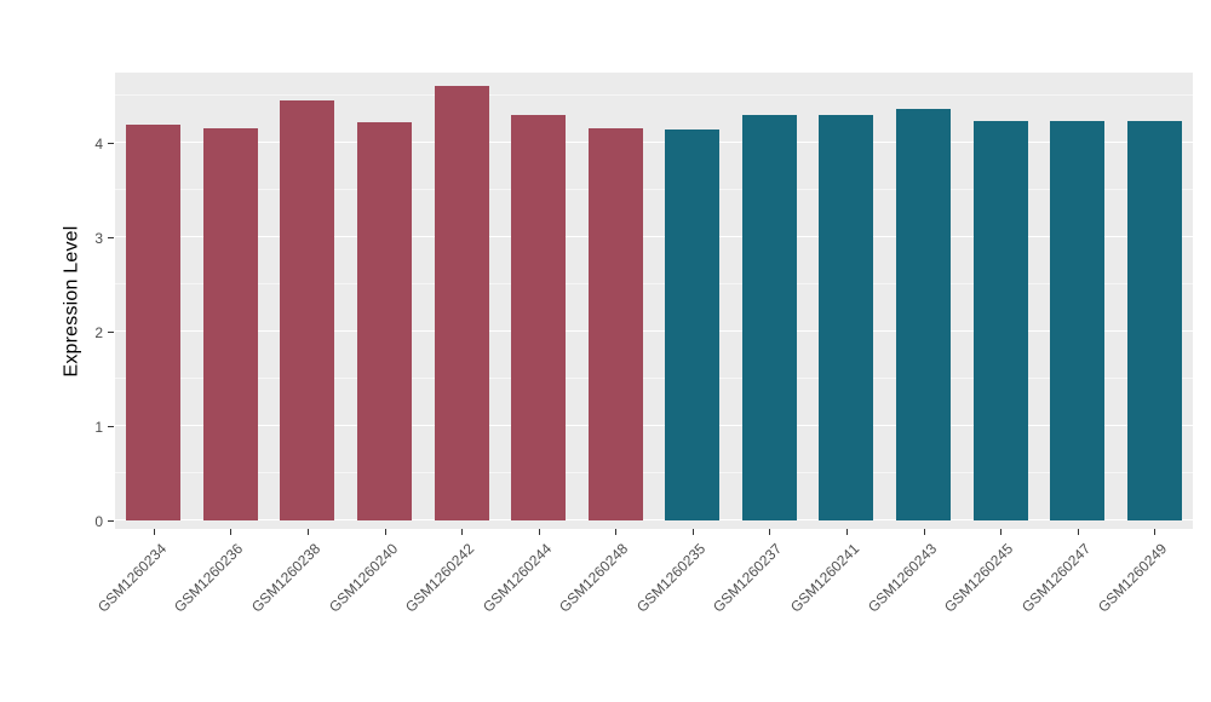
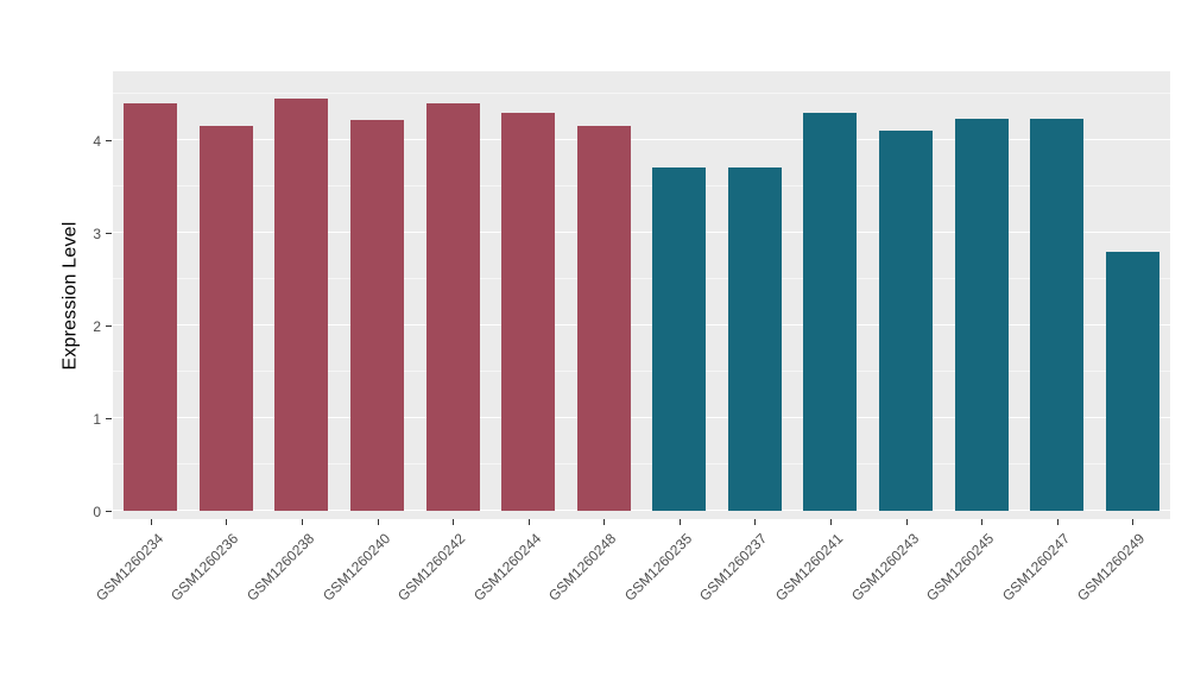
GSM1260234: 4.2 -> 4.4
GSM1260242: 4.6 -> 4.4
GSM1260235: 4.1 -> 3.7
GSM1260237: 4.3 -> 3.7
GSM1260243: 4.4 -> 4.1
GSM1260249: 4.2 -> 2.8
